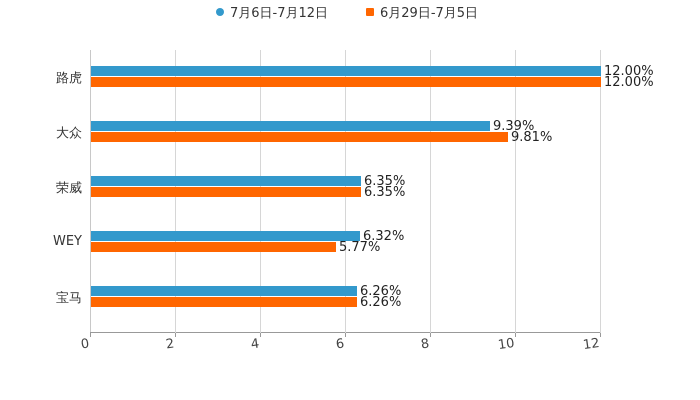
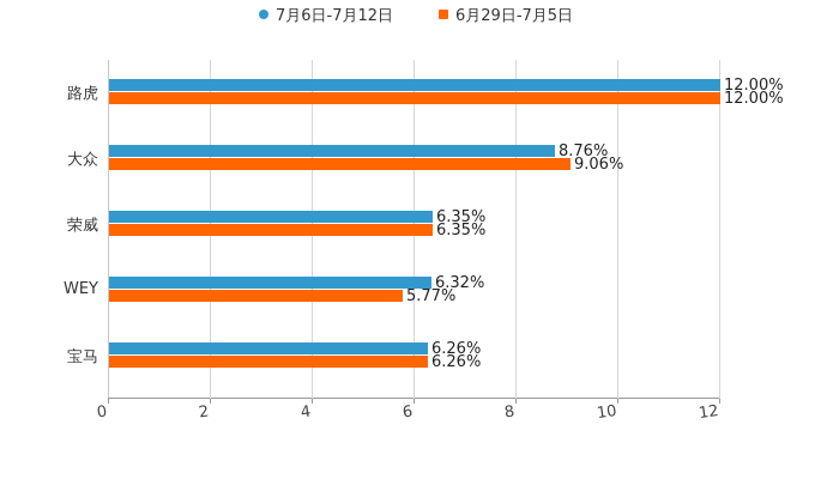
7月6日-7月12日/大众: 9.39% -> 8.76%
6月29日-7月5日/大众: 9.81% -> 9.06%
